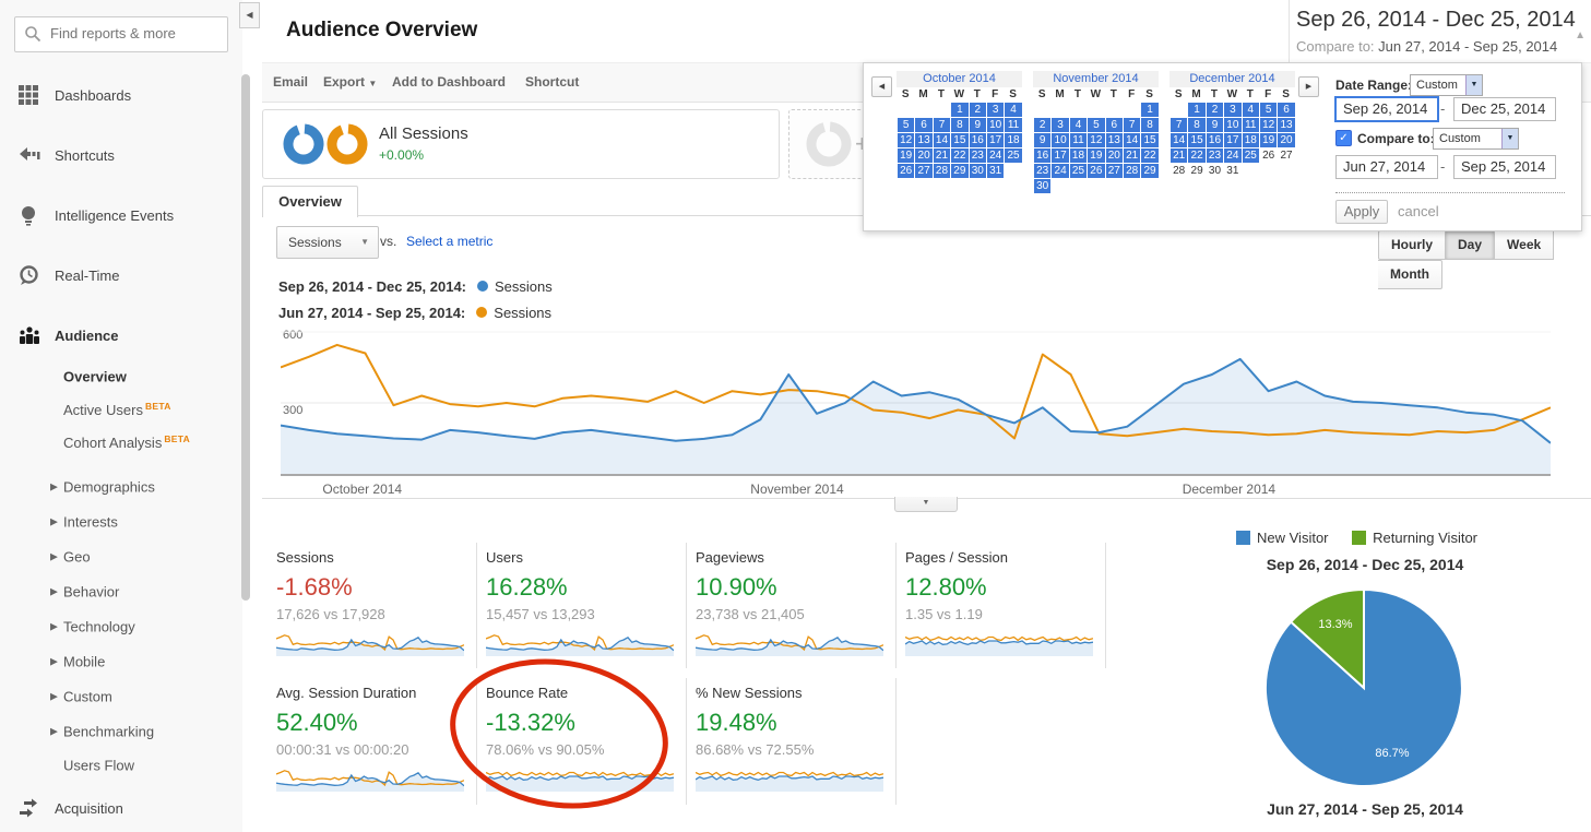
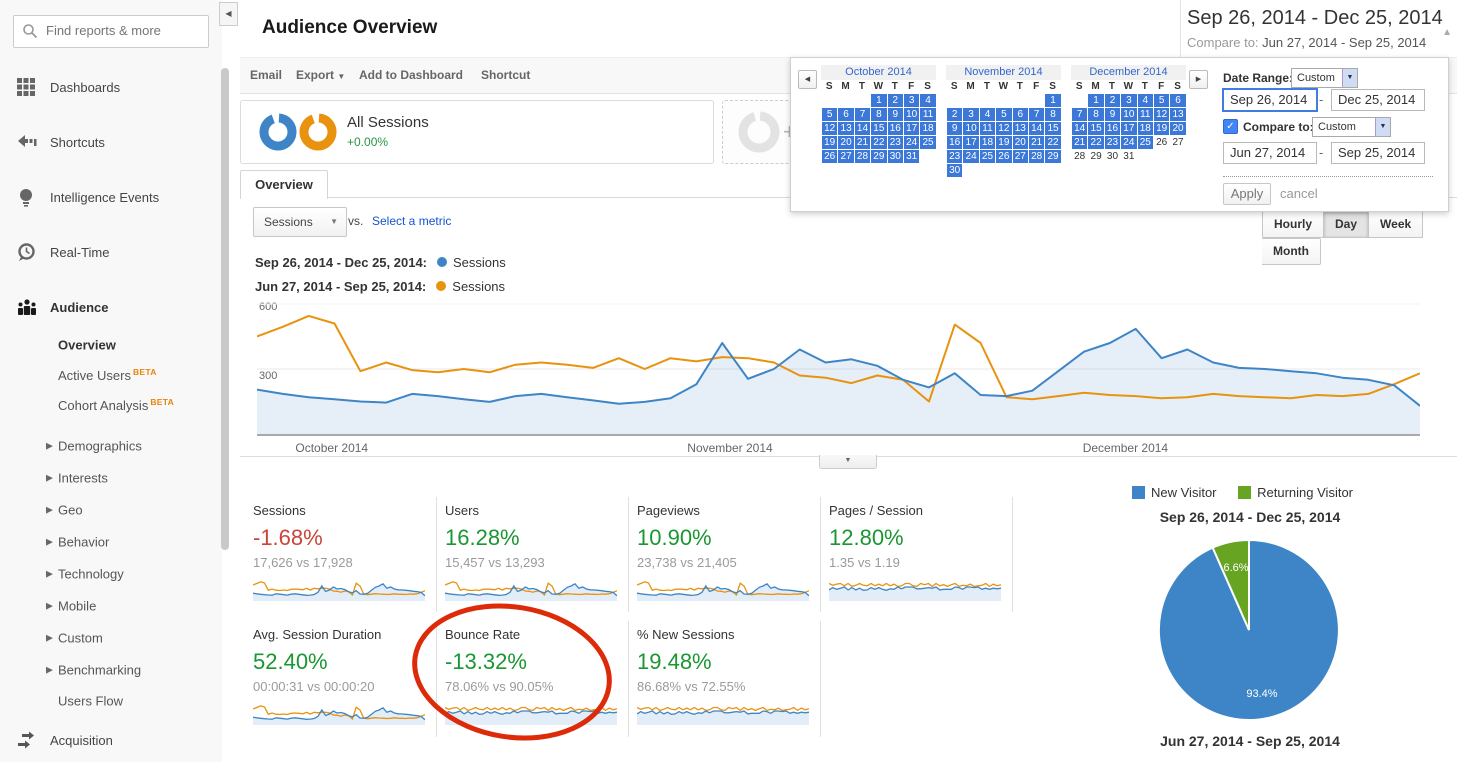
Sep 26, 2014 - Dec 25, 2014/New Visitor: 86.7% -> 93.4%
Sep 26, 2014 - Dec 25, 2014/Returning Visitor: 13.3% -> 6.6%
